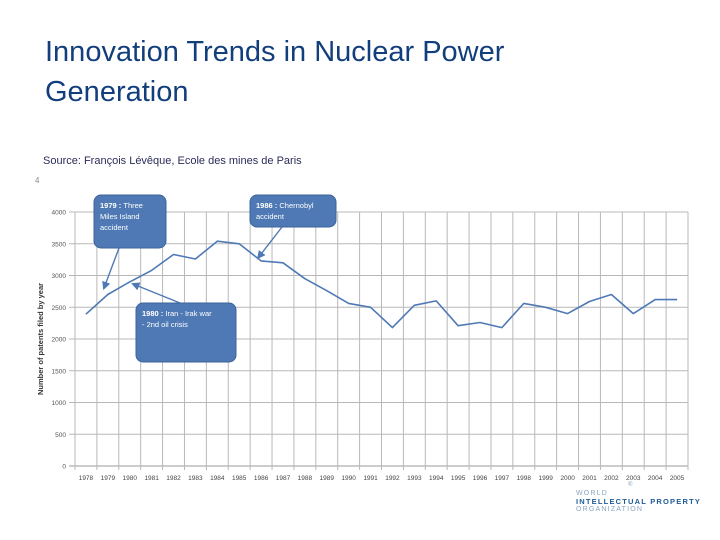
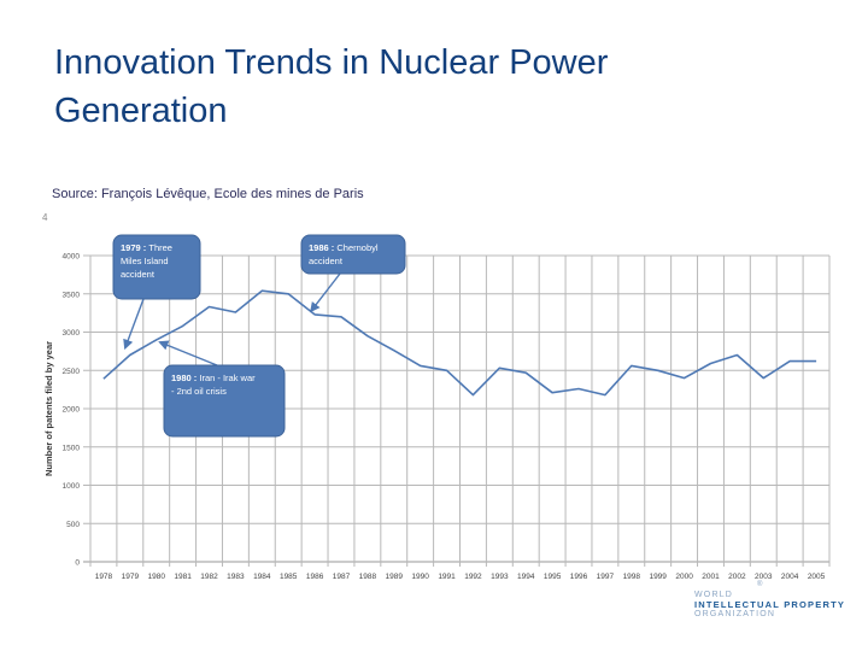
1994: 2600 -> 2500
